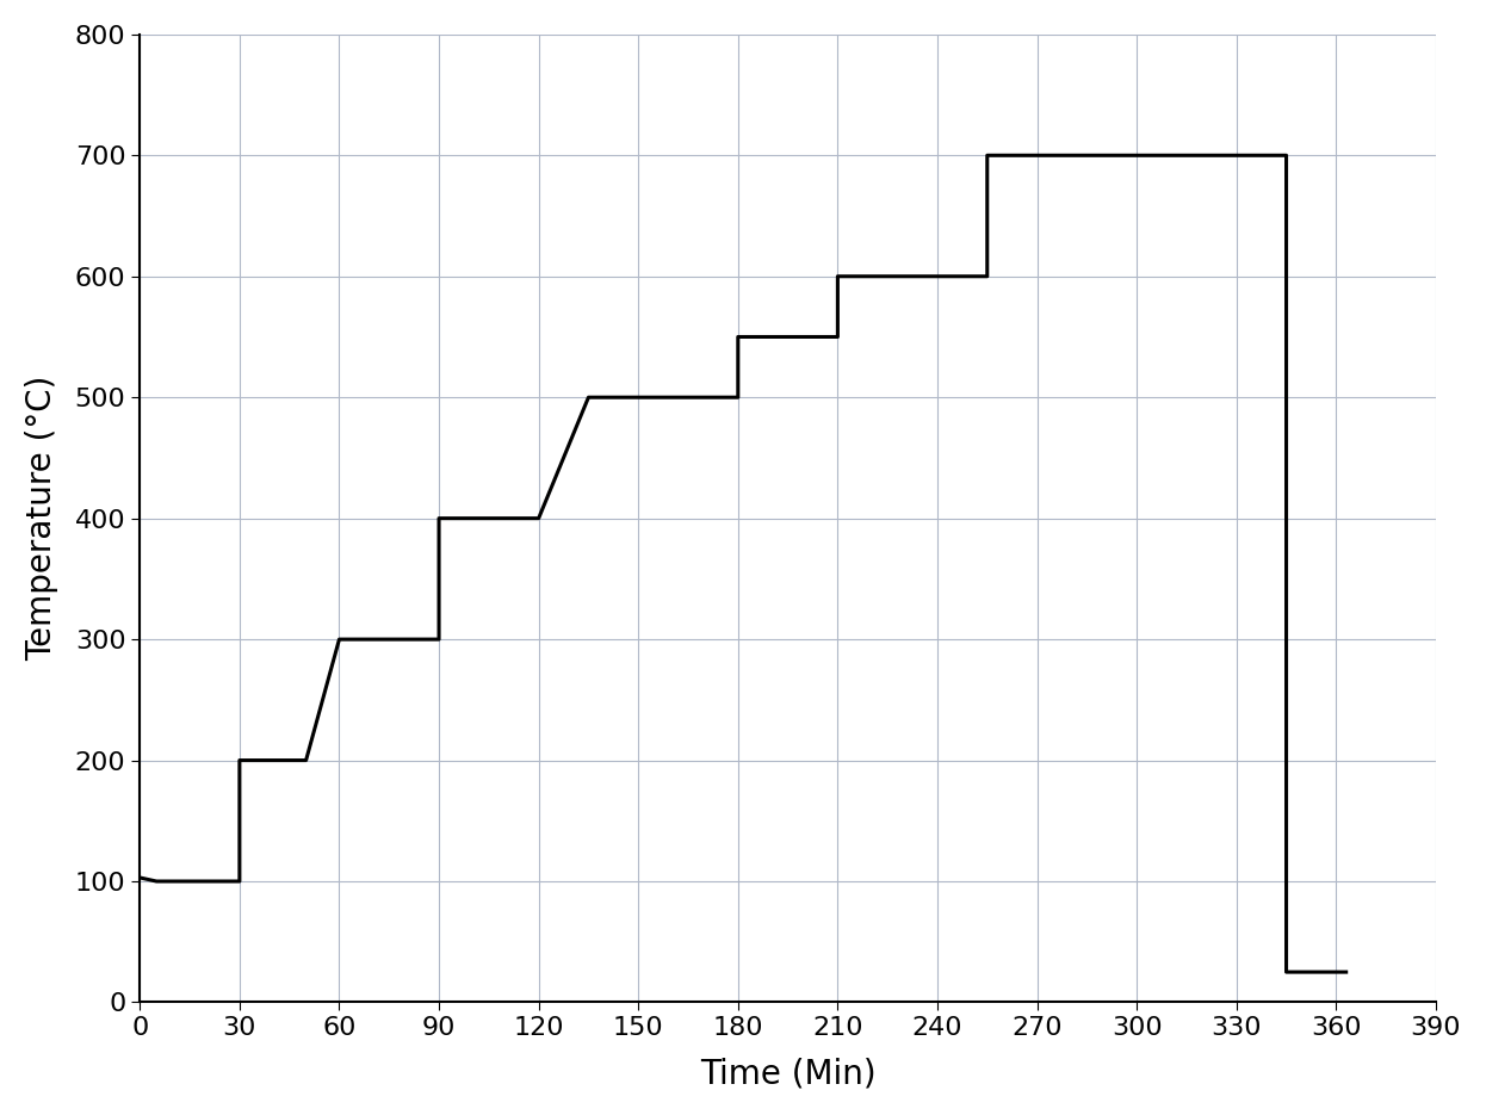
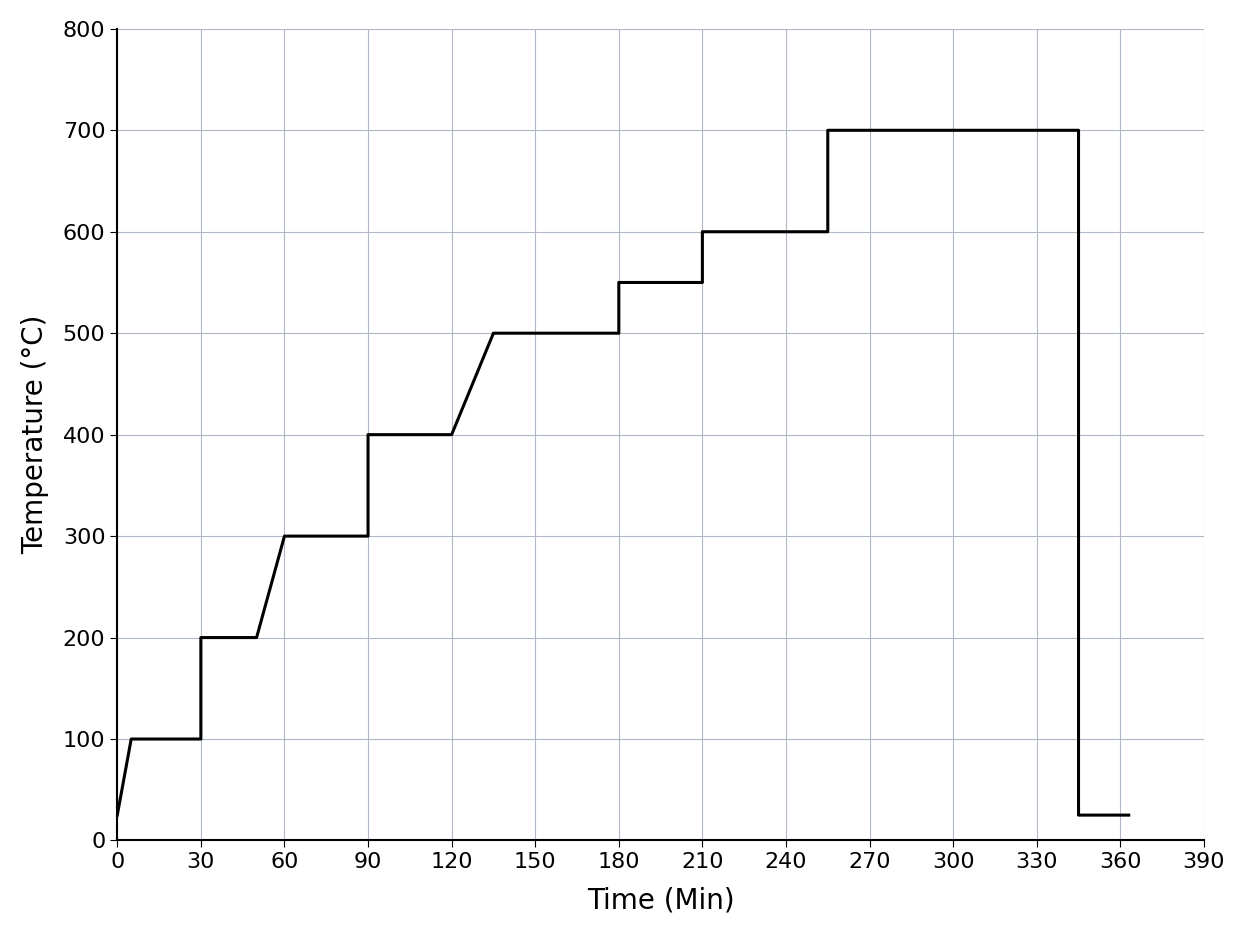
0: 103 -> 25
